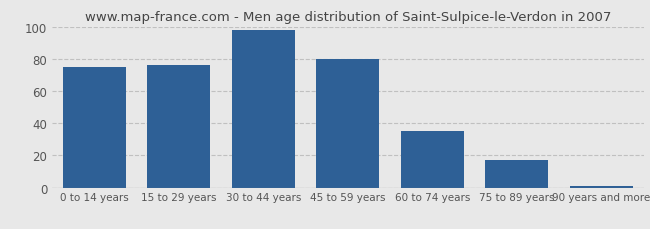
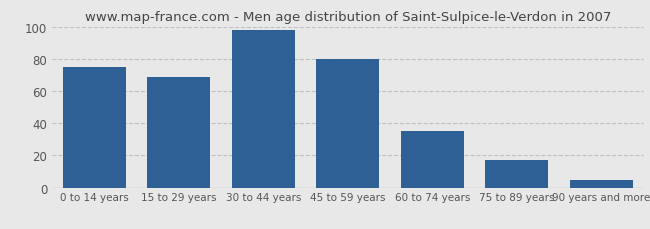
15 to 29 years: 76 -> 69
90 years and more: 1 -> 5
